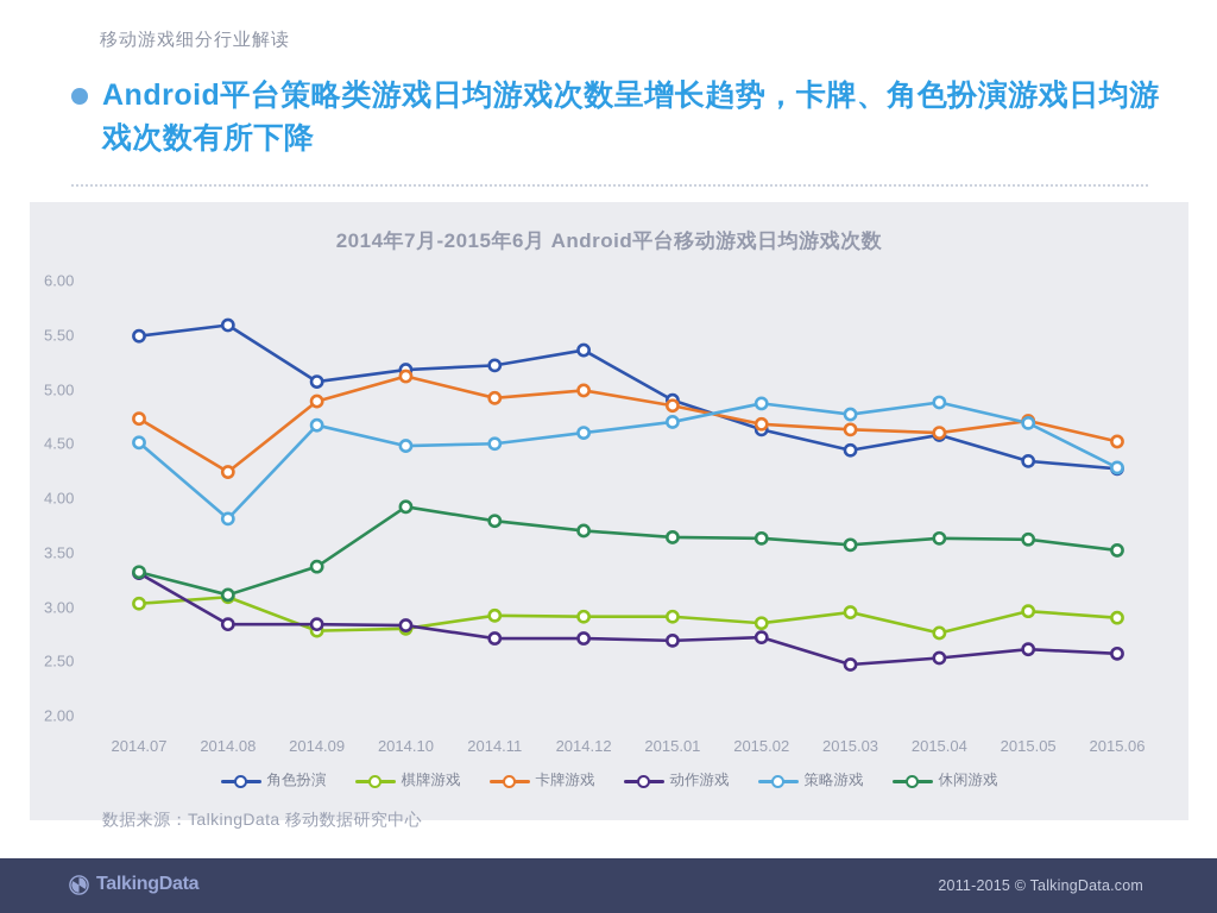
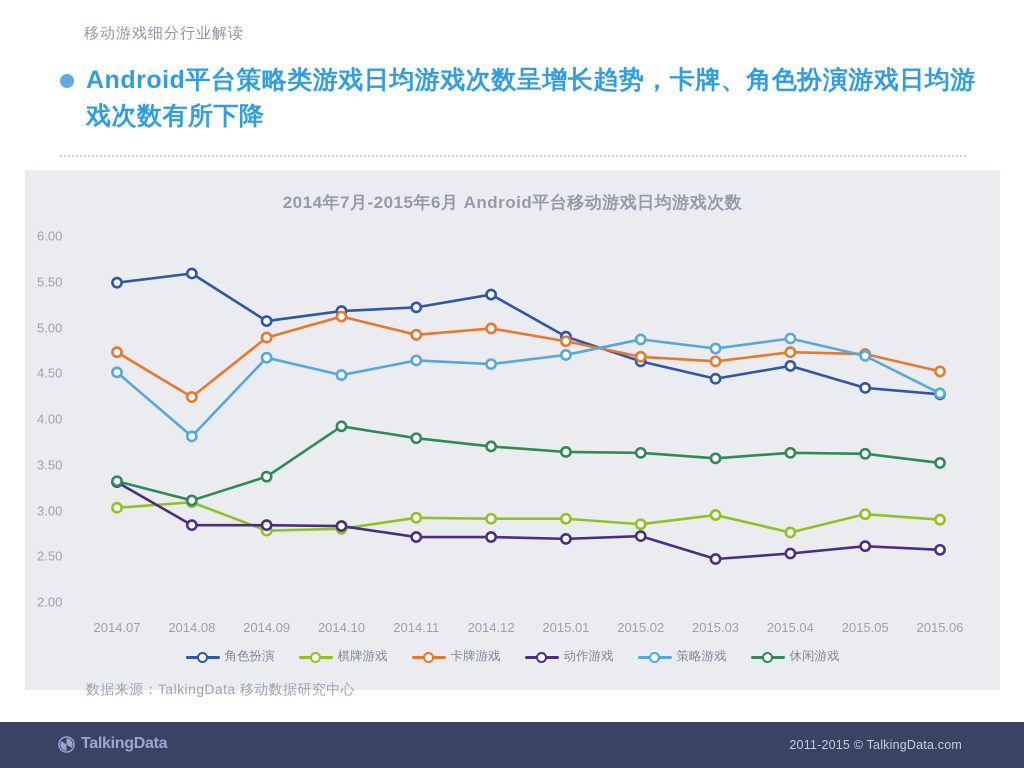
策略游戏/2014.11: 4.5 -> 4.6
卡牌游戏/2015.04: 4.6 -> 4.7
